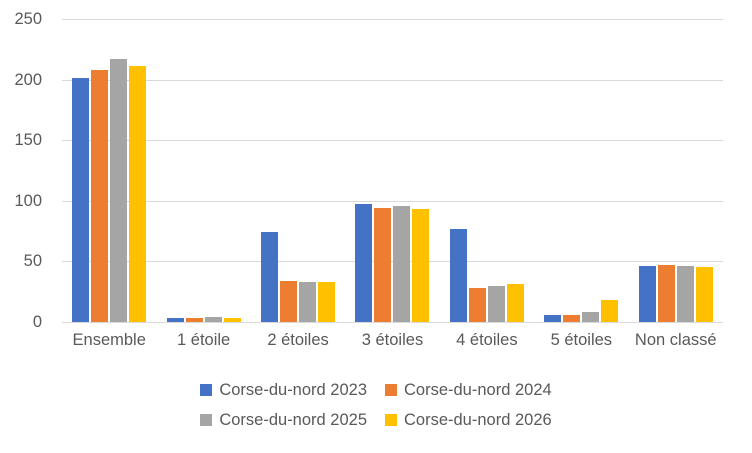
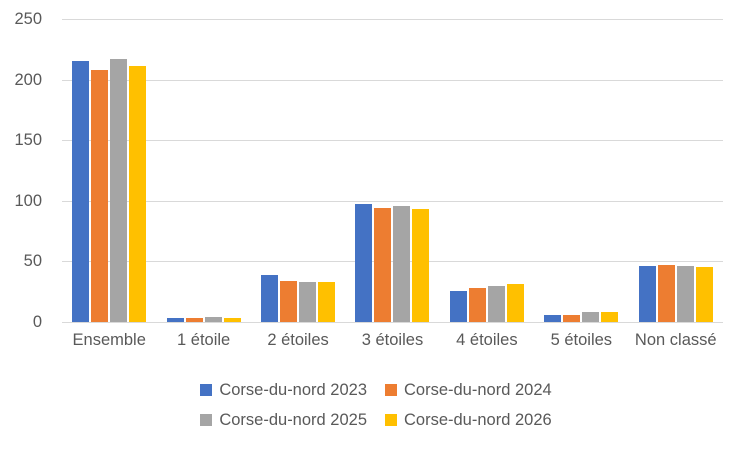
Corse-du-nord 2023/Ensemble: 201 -> 215
Corse-du-nord 2023/2 étoiles: 74 -> 39
Corse-du-nord 2023/4 étoiles: 77 -> 26
Corse-du-nord 2026/5 étoiles: 18 -> 8
